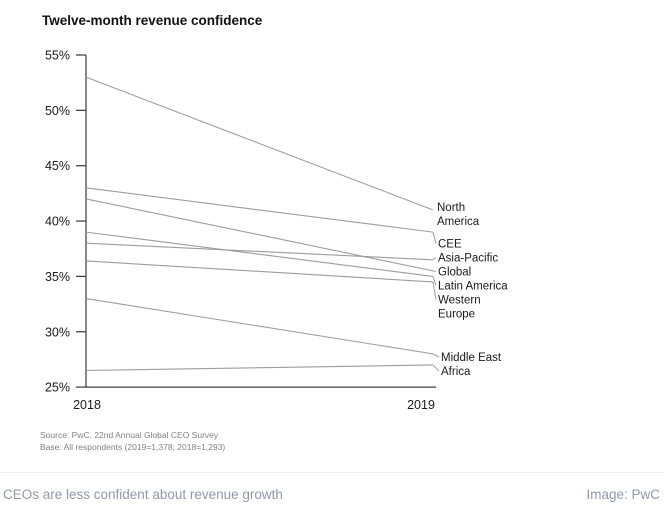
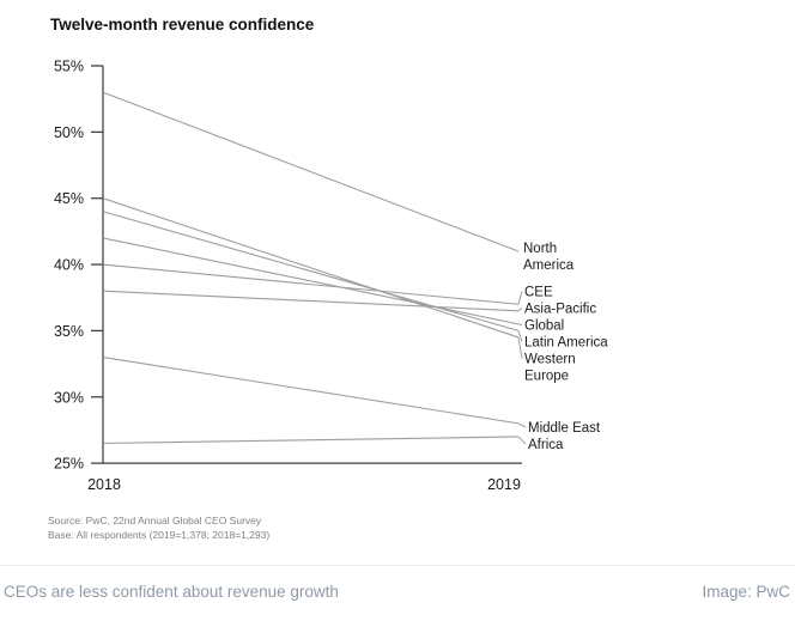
CEE/2018: 43% -> 40%
Latin America/2018: 39% -> 44%
Western Europe/2018: 36.4% -> 45.0%
CEE/2019: 39% -> 37%
